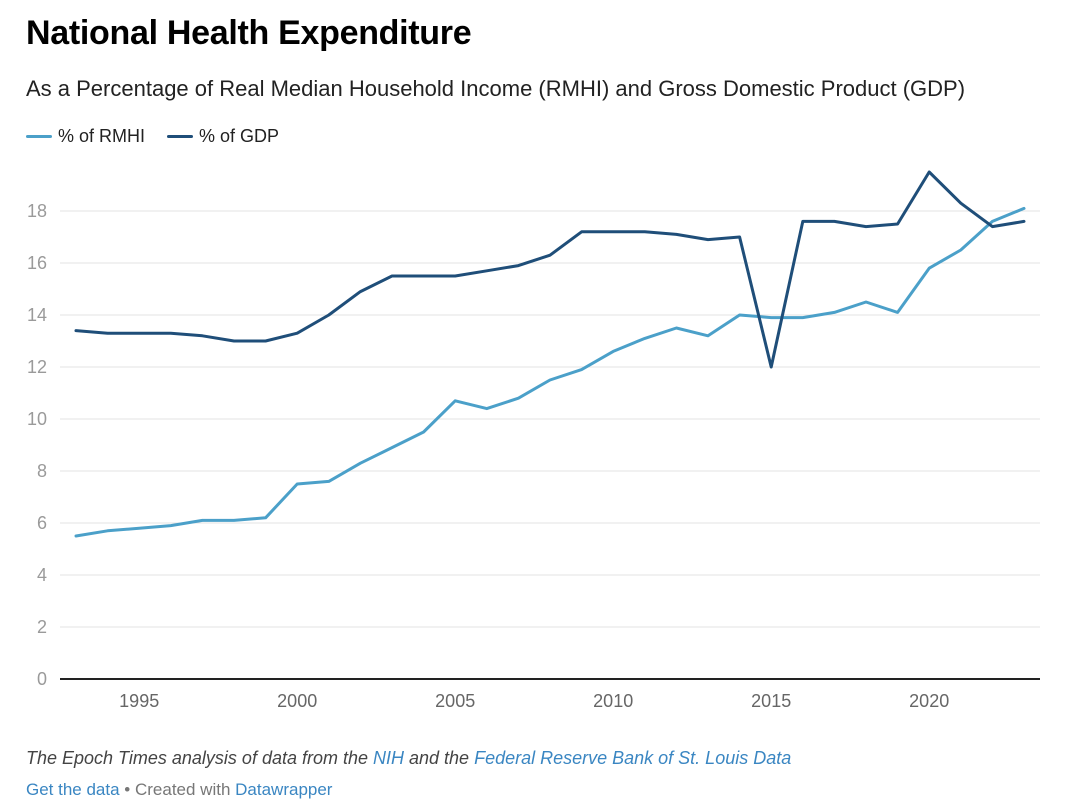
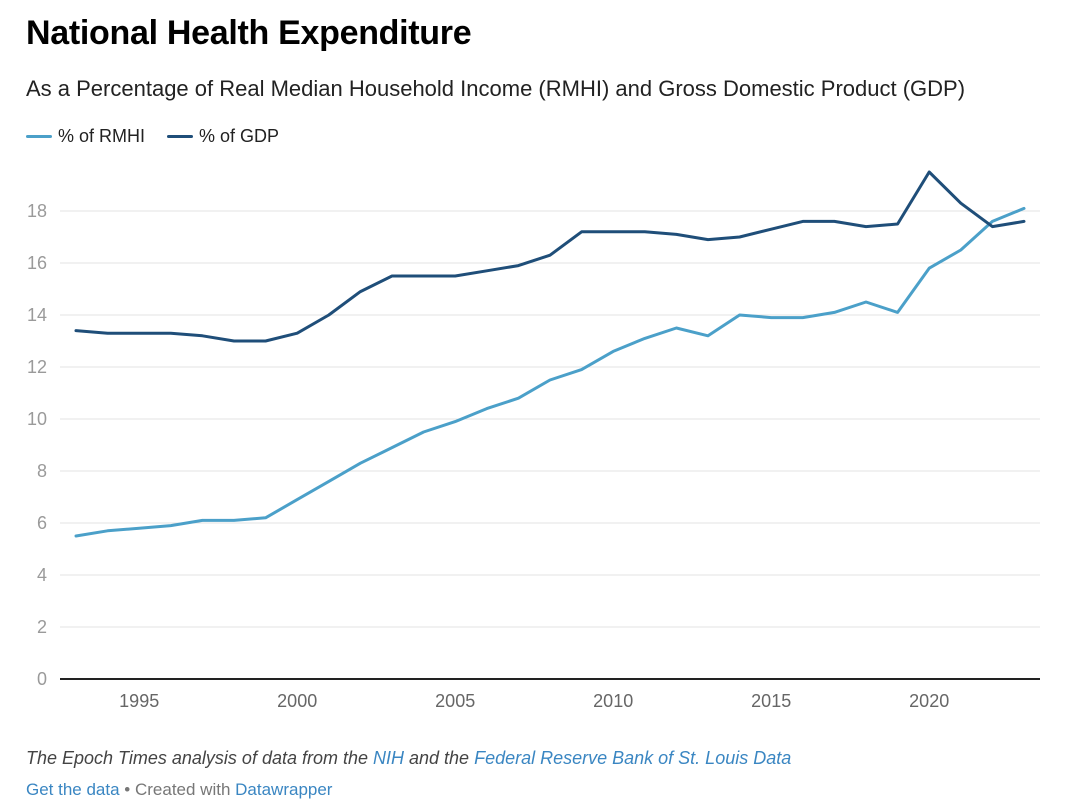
% of RMHI/2000: 7.5 -> 6.9
% of RMHI/2005: 10.7 -> 9.9
% of GDP/2015: 12.0 -> 17.3
